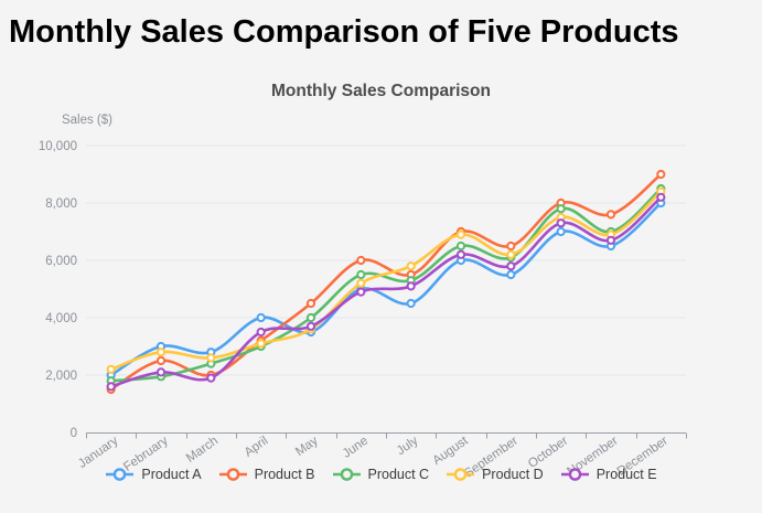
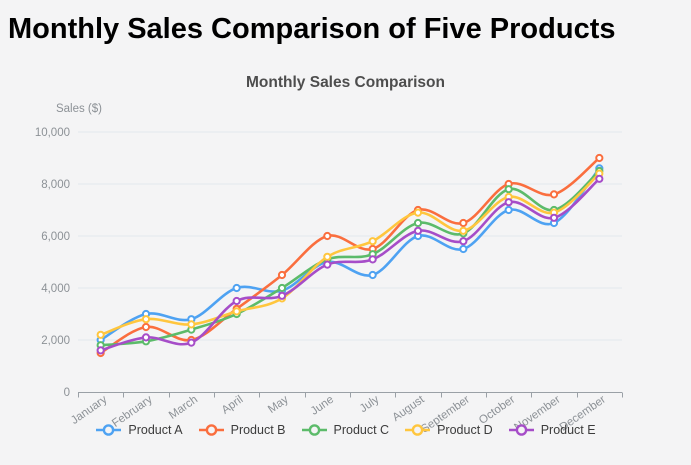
Product A/May: 3500 -> 3900
Product C/June: 5500 -> 5100
Product A/December: 8000 -> 8600
